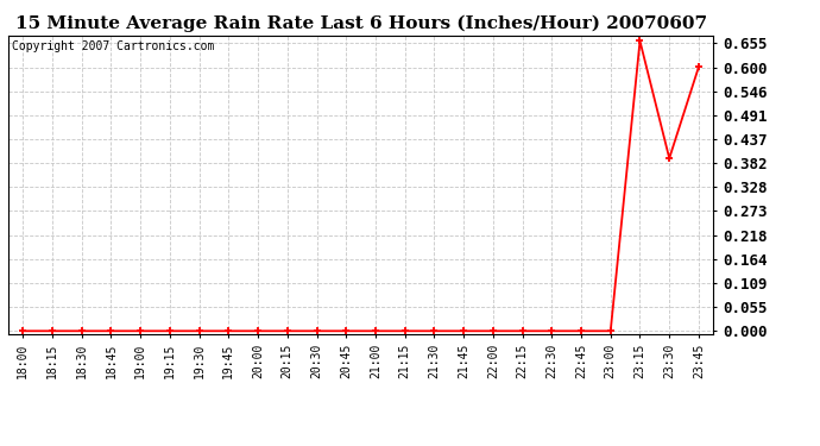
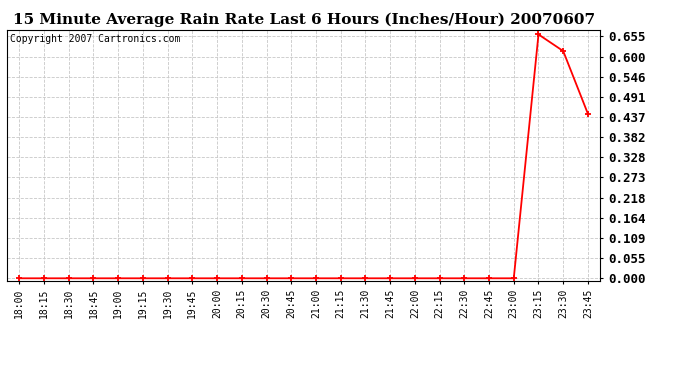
23:30: 0.393 -> 0.615
23:45: 0.601 -> 0.445
